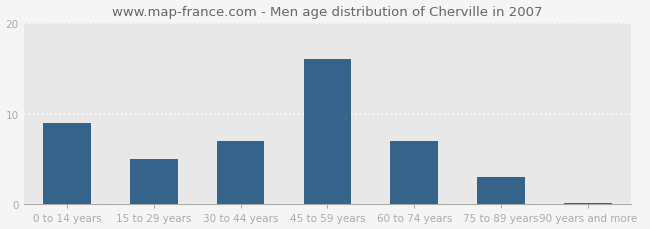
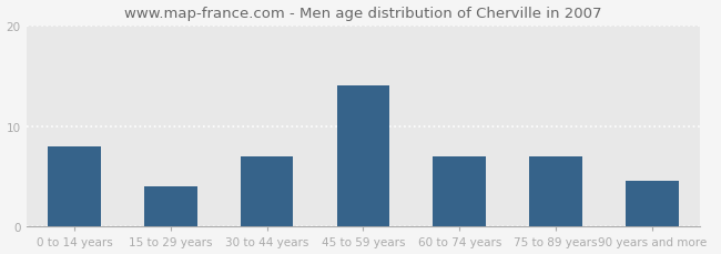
0 to 14 years: 9.0 -> 8.0
15 to 29 years: 5.0 -> 4.0
45 to 59 years: 16.0 -> 14.0
75 to 89 years: 3.0 -> 7.0
90 years and more: 0.2 -> 4.6
